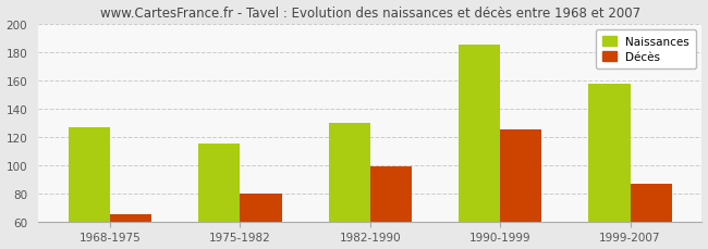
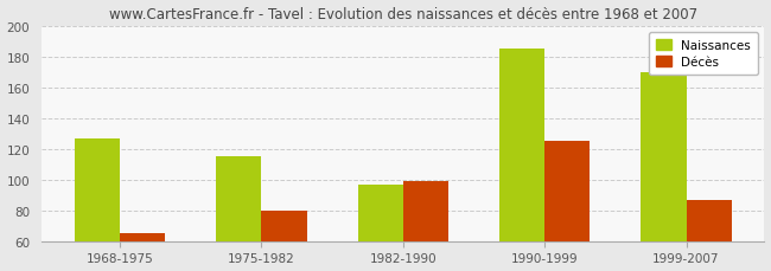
Naissances/1982-1990: 130 -> 97
Naissances/1999-2007: 157 -> 170
